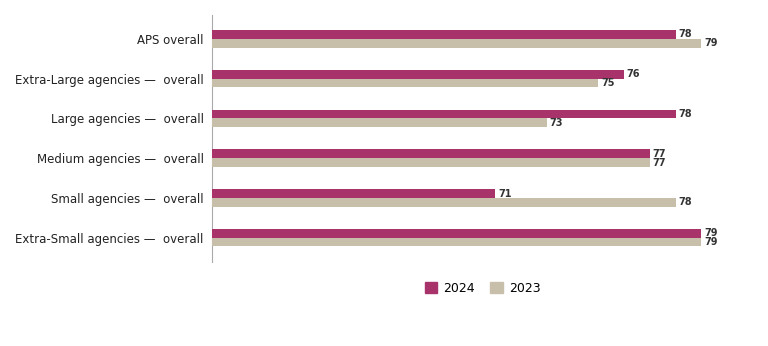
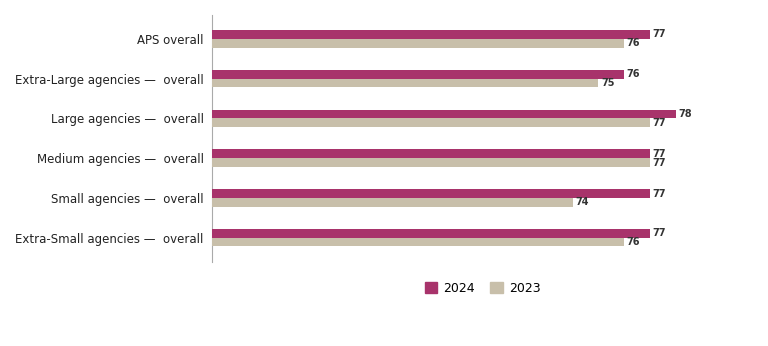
2024/APS overall: 78 -> 77
2023/APS overall: 79 -> 76
2023/Large agencies — overall: 73 -> 77
2024/Small agencies — overall: 71 -> 77
2023/Small agencies — overall: 78 -> 74
2024/Extra-Small agencies — overall: 79 -> 77
2023/Extra-Small agencies — overall: 79 -> 76
